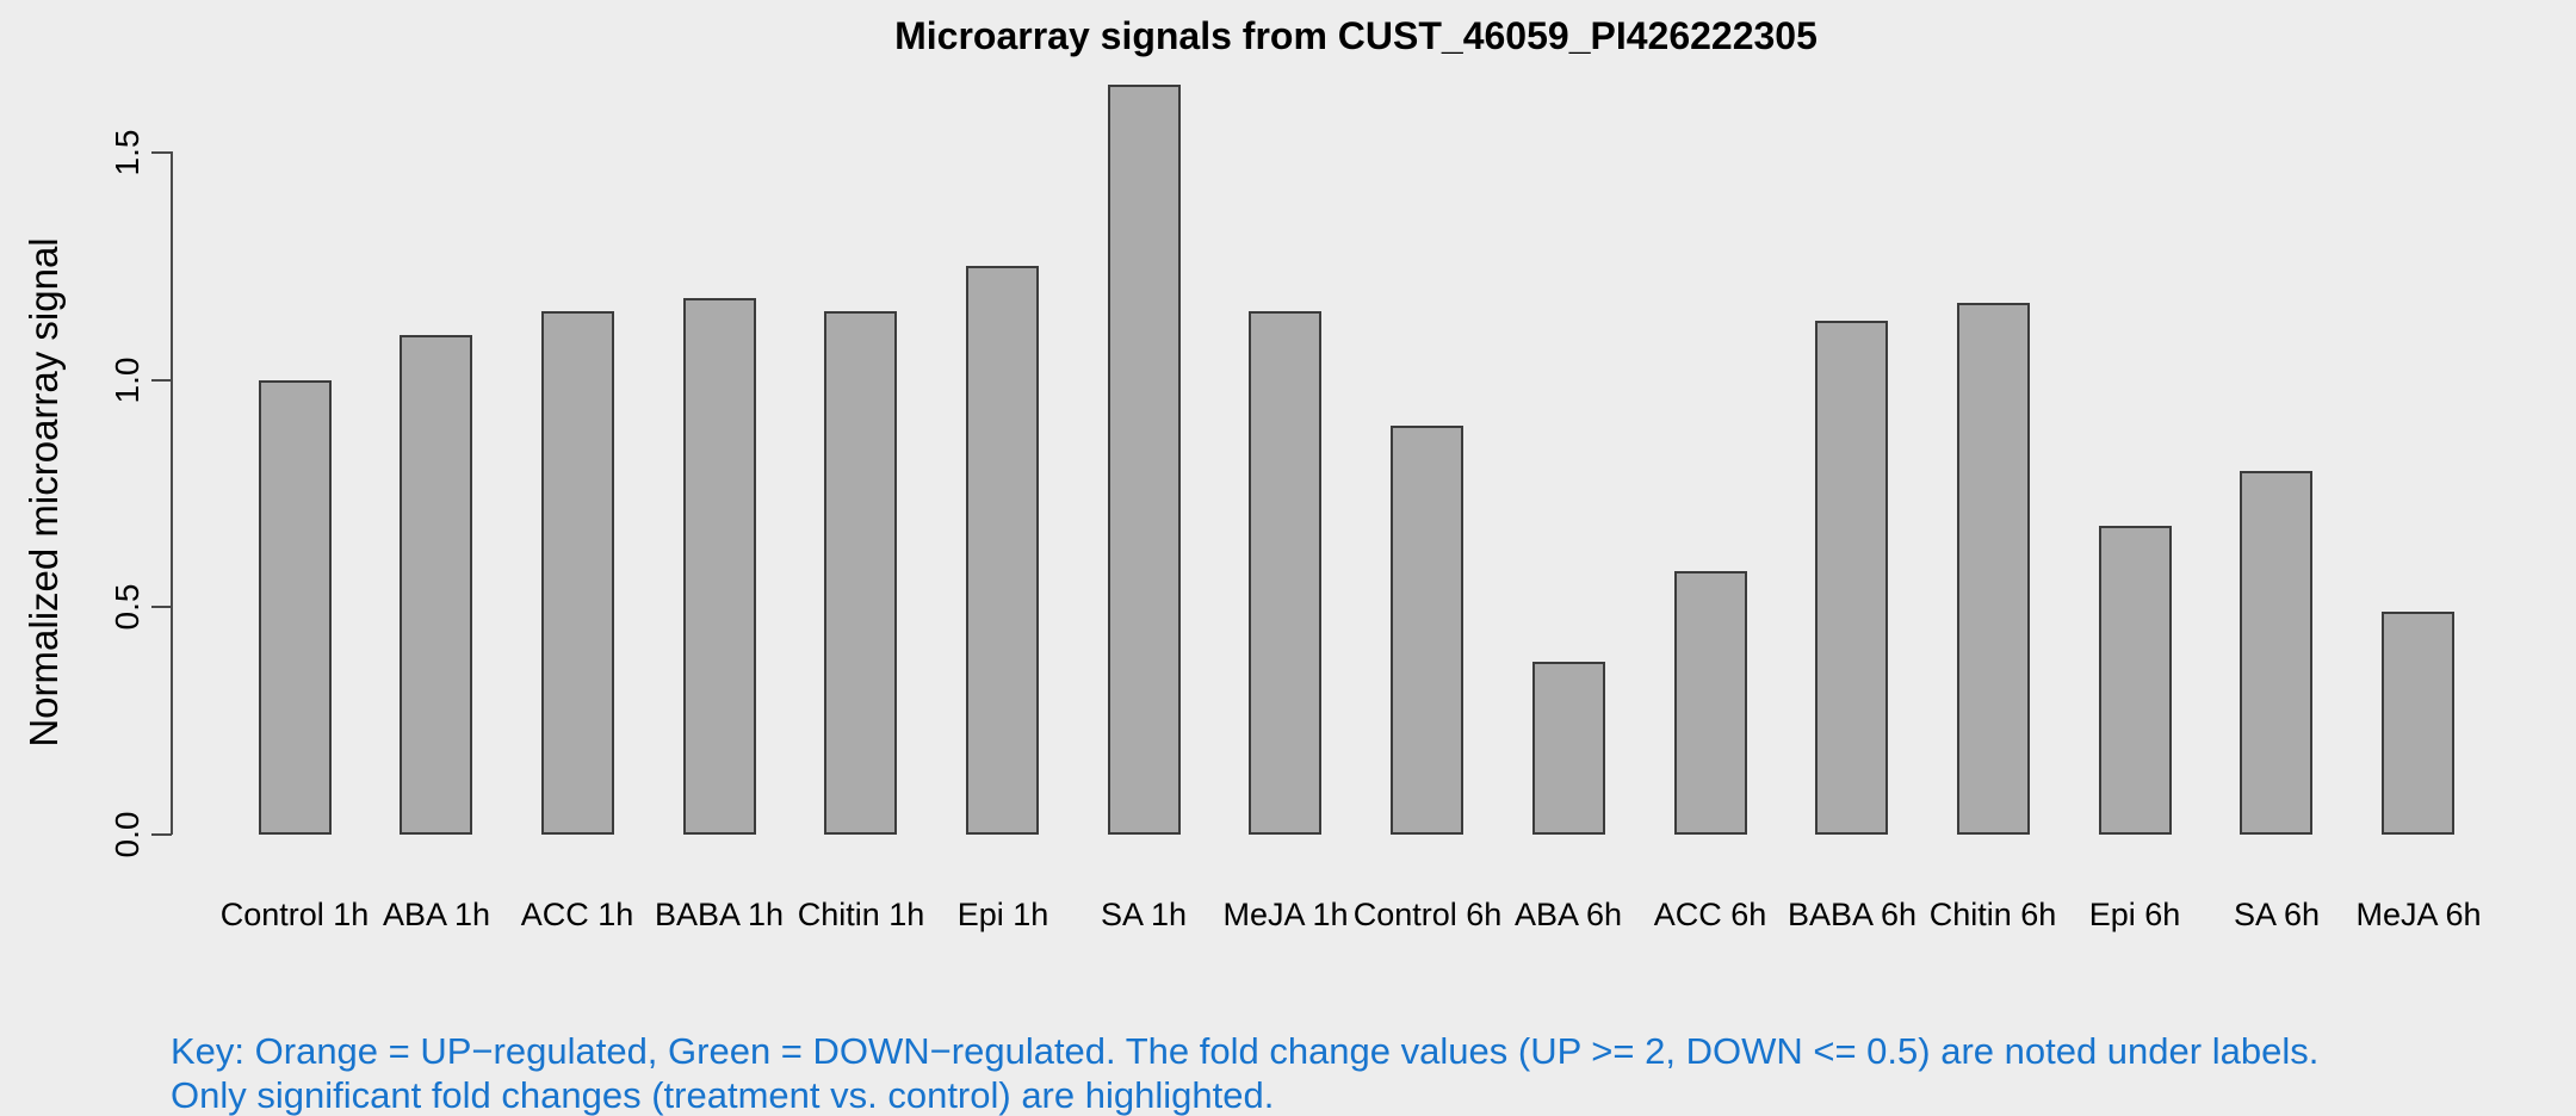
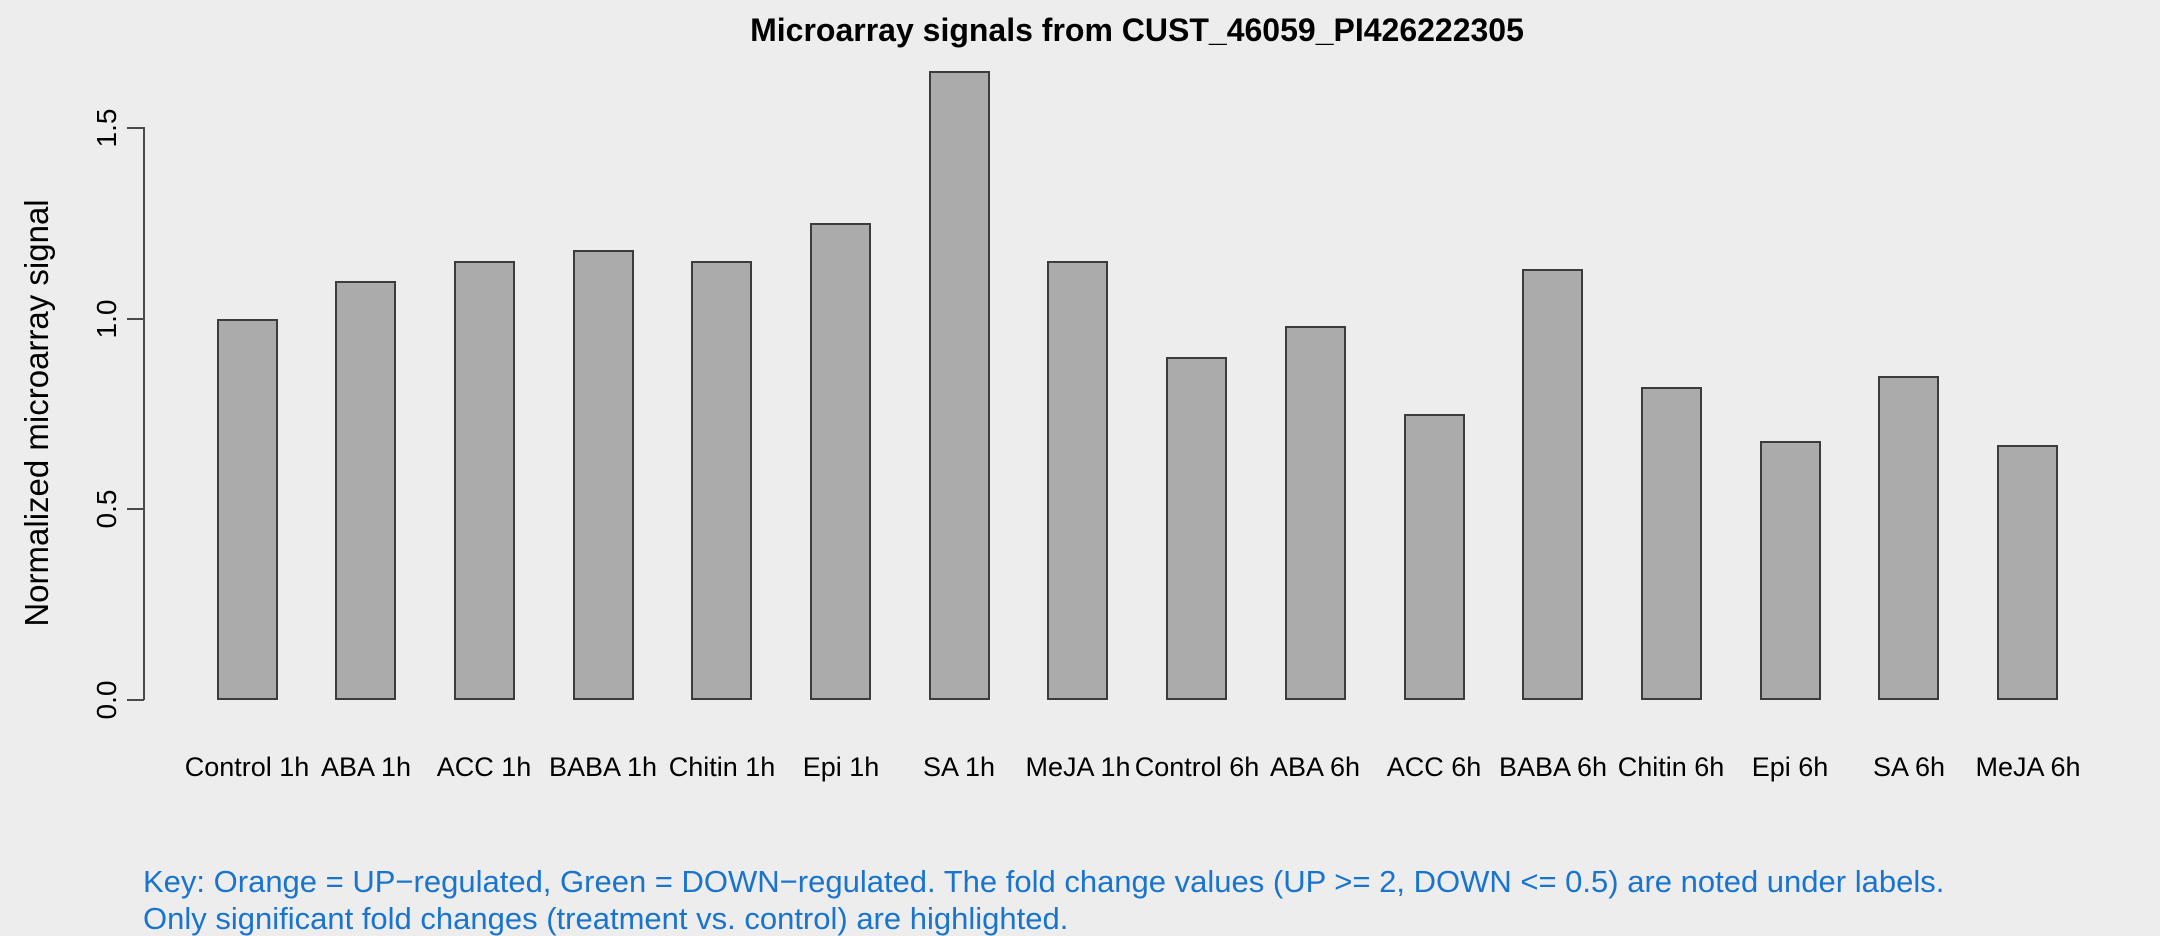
ABA 6h: 0.38 -> 0.98
ACC 6h: 0.58 -> 0.75
Chitin 6h: 1.17 -> 0.82
SA 6h: 0.80 -> 0.85
MeJA 6h: 0.49 -> 0.67
